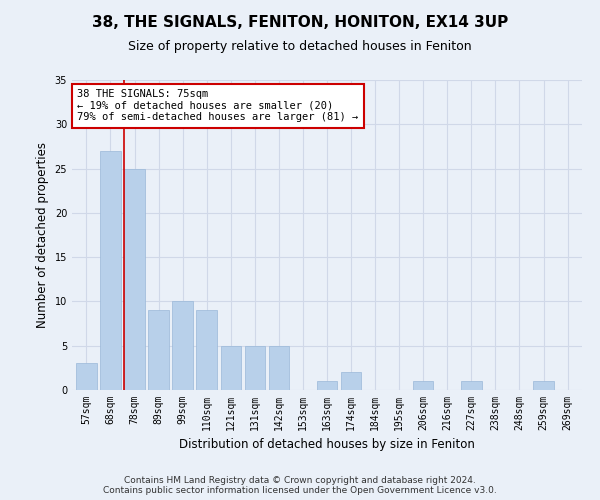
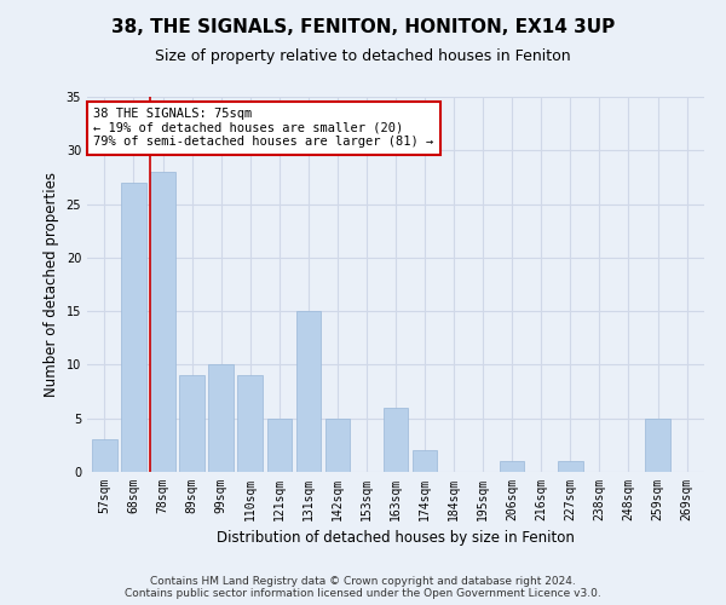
78sqm: 25 -> 28
131sqm: 5 -> 15
163sqm: 1 -> 6
259sqm: 1 -> 5
